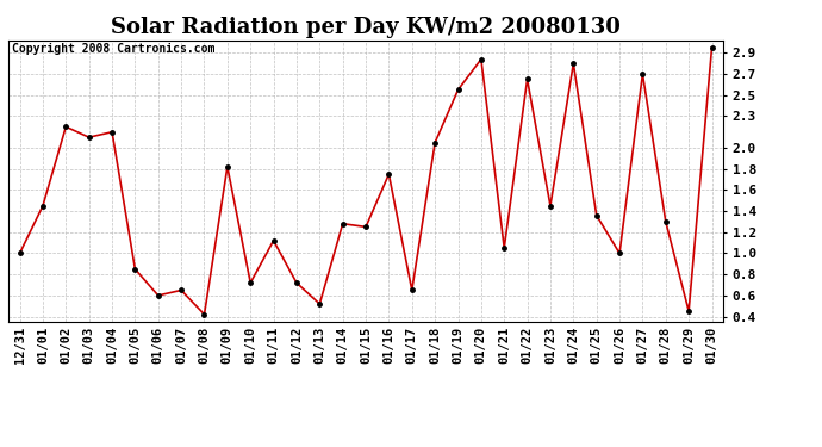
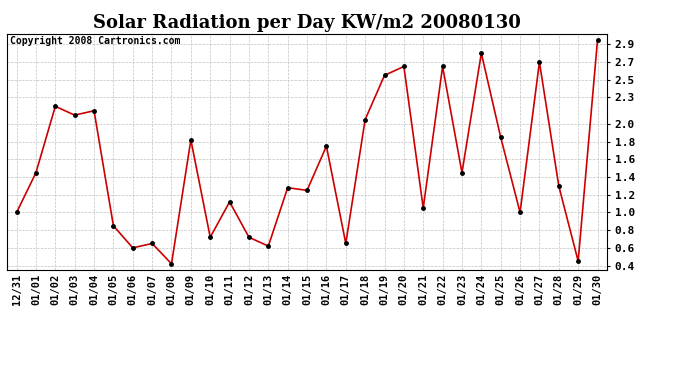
01/13: 0.52 -> 0.62
01/20: 2.84 -> 2.65
01/25: 1.36 -> 1.85
